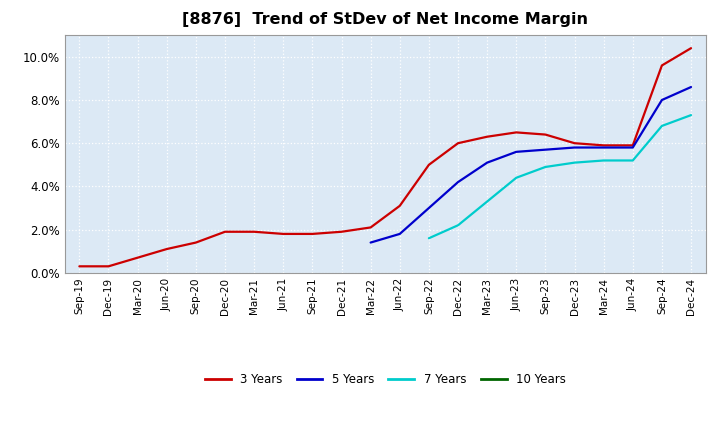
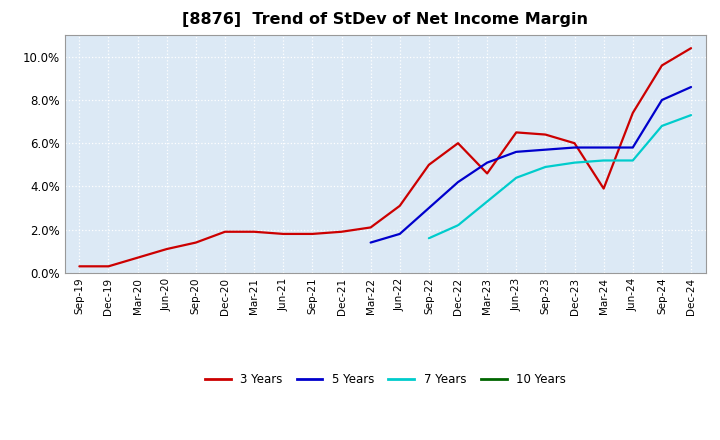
3 Years/Mar-23: 6.3% -> 4.6%
3 Years/Mar-24: 5.9% -> 3.9%
3 Years/Jun-24: 5.9% -> 7.4%
